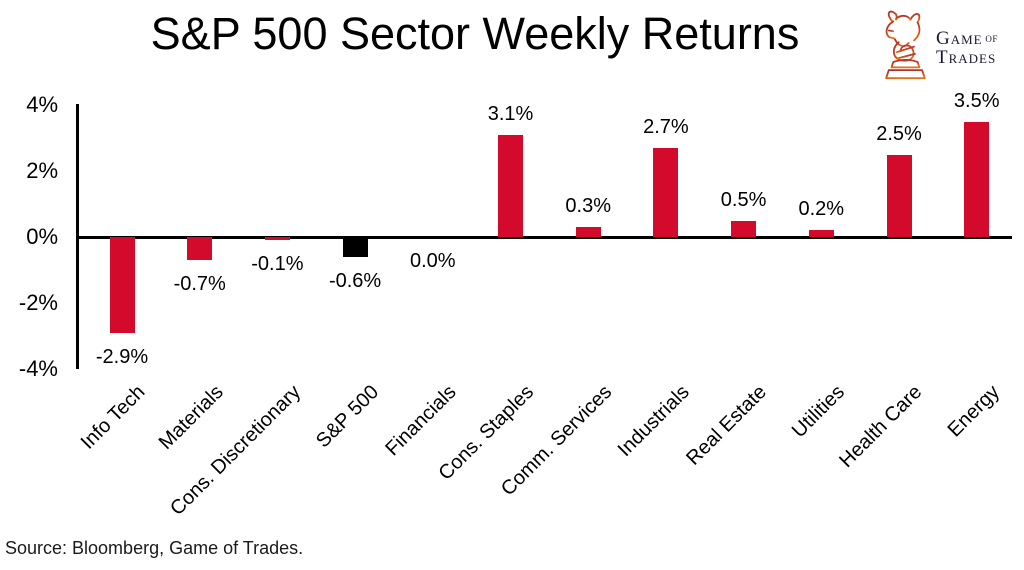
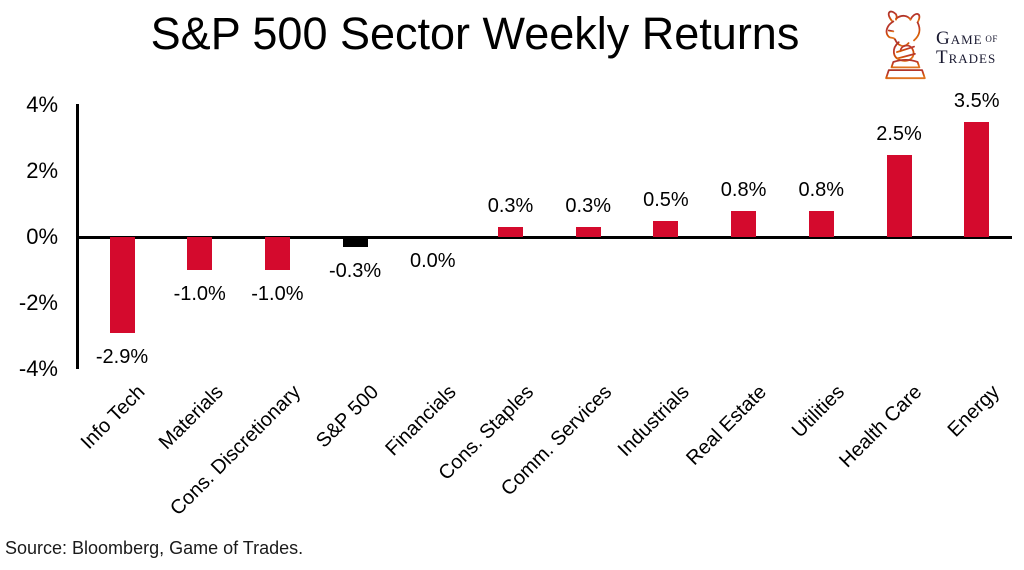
Materials: -0.7% -> -1.0%
Cons. Discretionary: -0.1% -> -1.0%
S&P 500: -0.6% -> -0.3%
Cons. Staples: 3.1% -> 0.3%
Industrials: 2.7% -> 0.5%
Real Estate: 0.5% -> 0.8%
Utilities: 0.2% -> 0.8%
